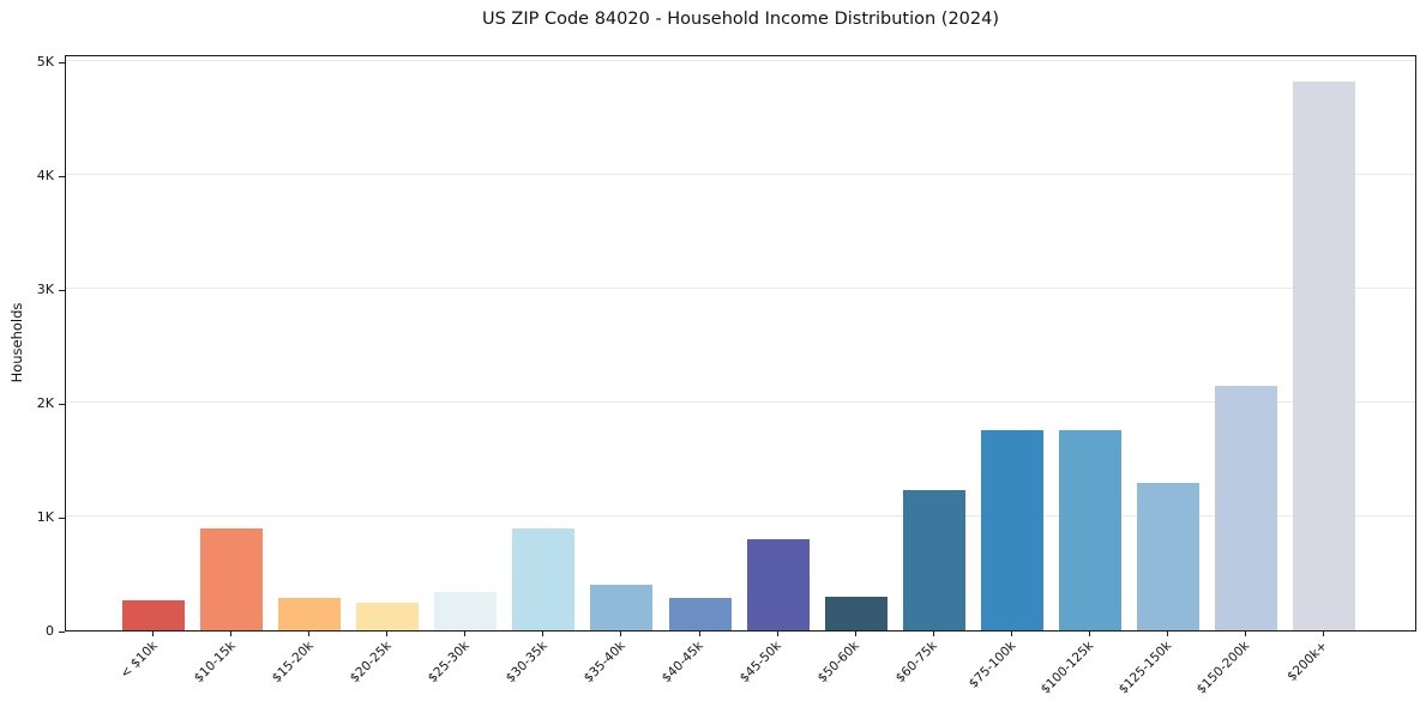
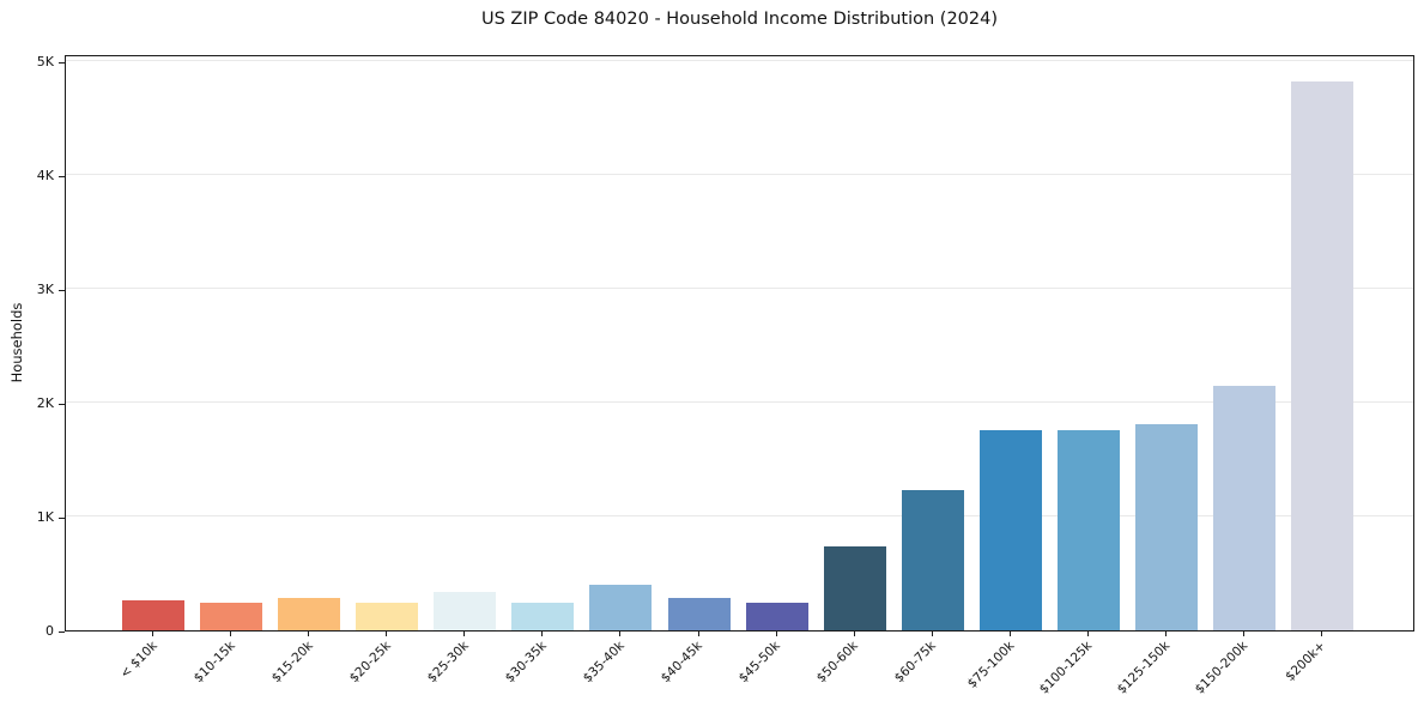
$10-15k: 0.9K -> 0.2K
$30-35k: 0.9K -> 0.2K
$45-50k: 0.8K -> 0.2K
$50-60k: 0.3K -> 0.7K
$125-150k: 1.3K -> 1.8K
